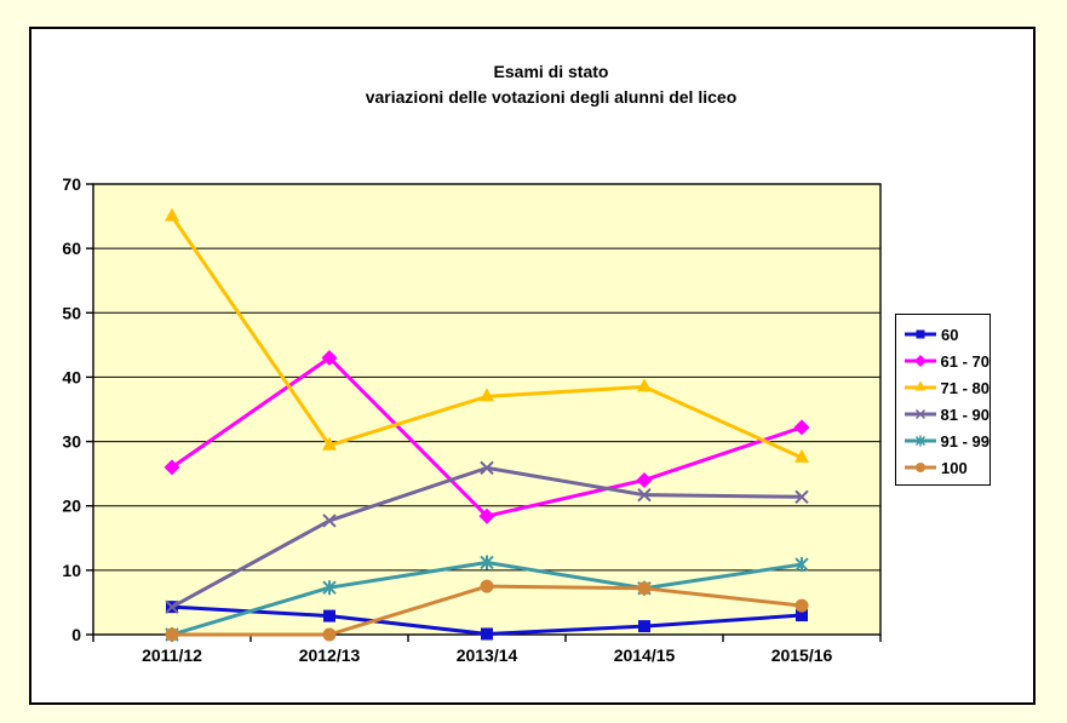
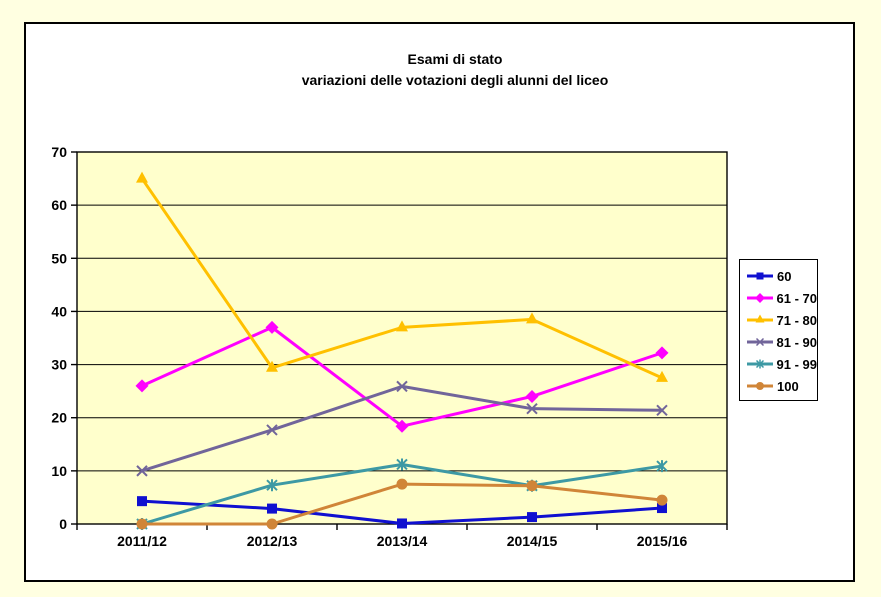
81 - 90/2011/12: 4 -> 10
61 - 70/2012/13: 43 -> 37
